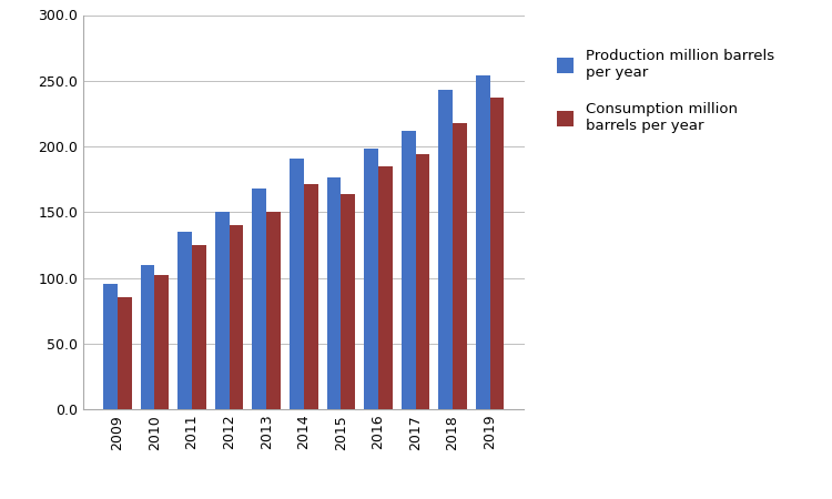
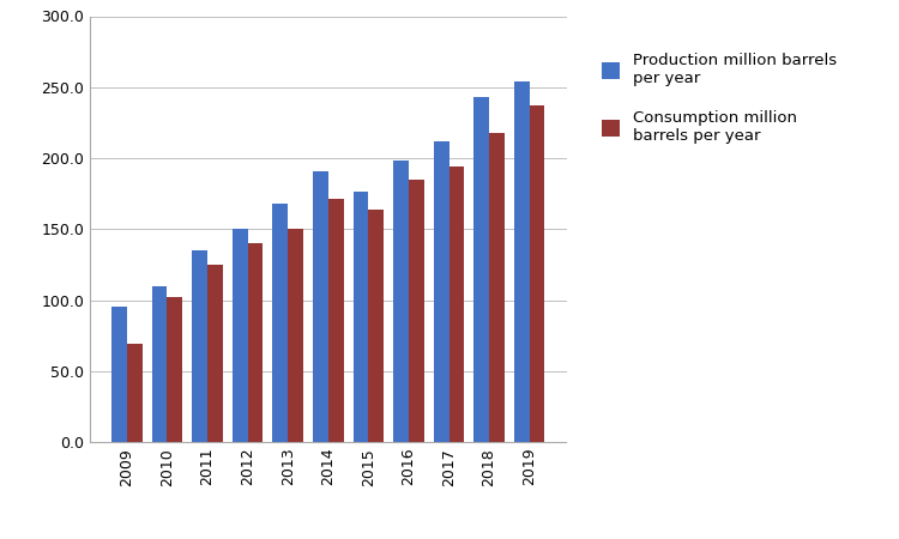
Consumption million barrels per year/2009: 85 -> 69
